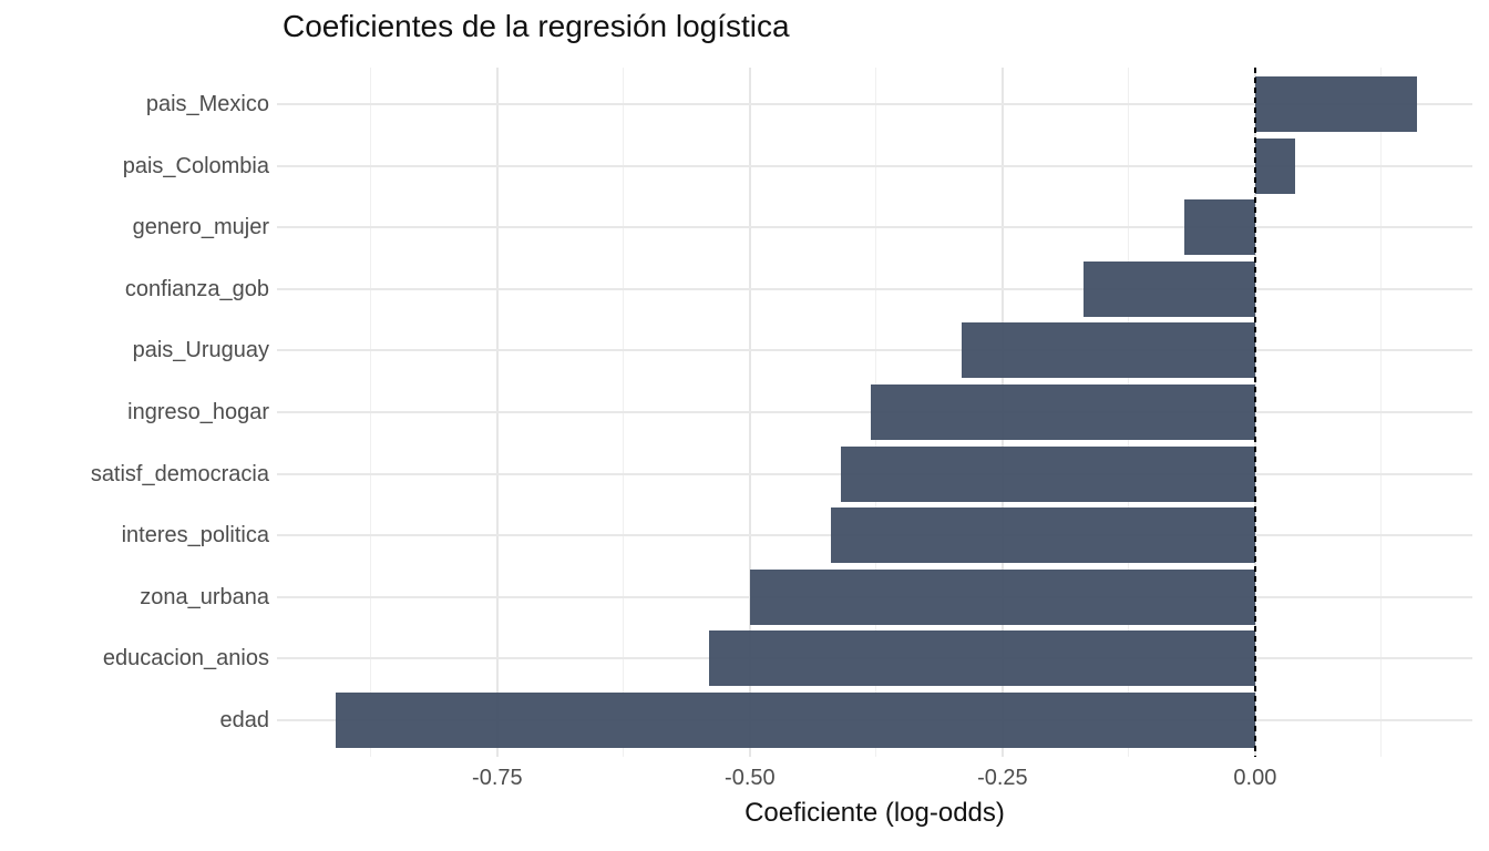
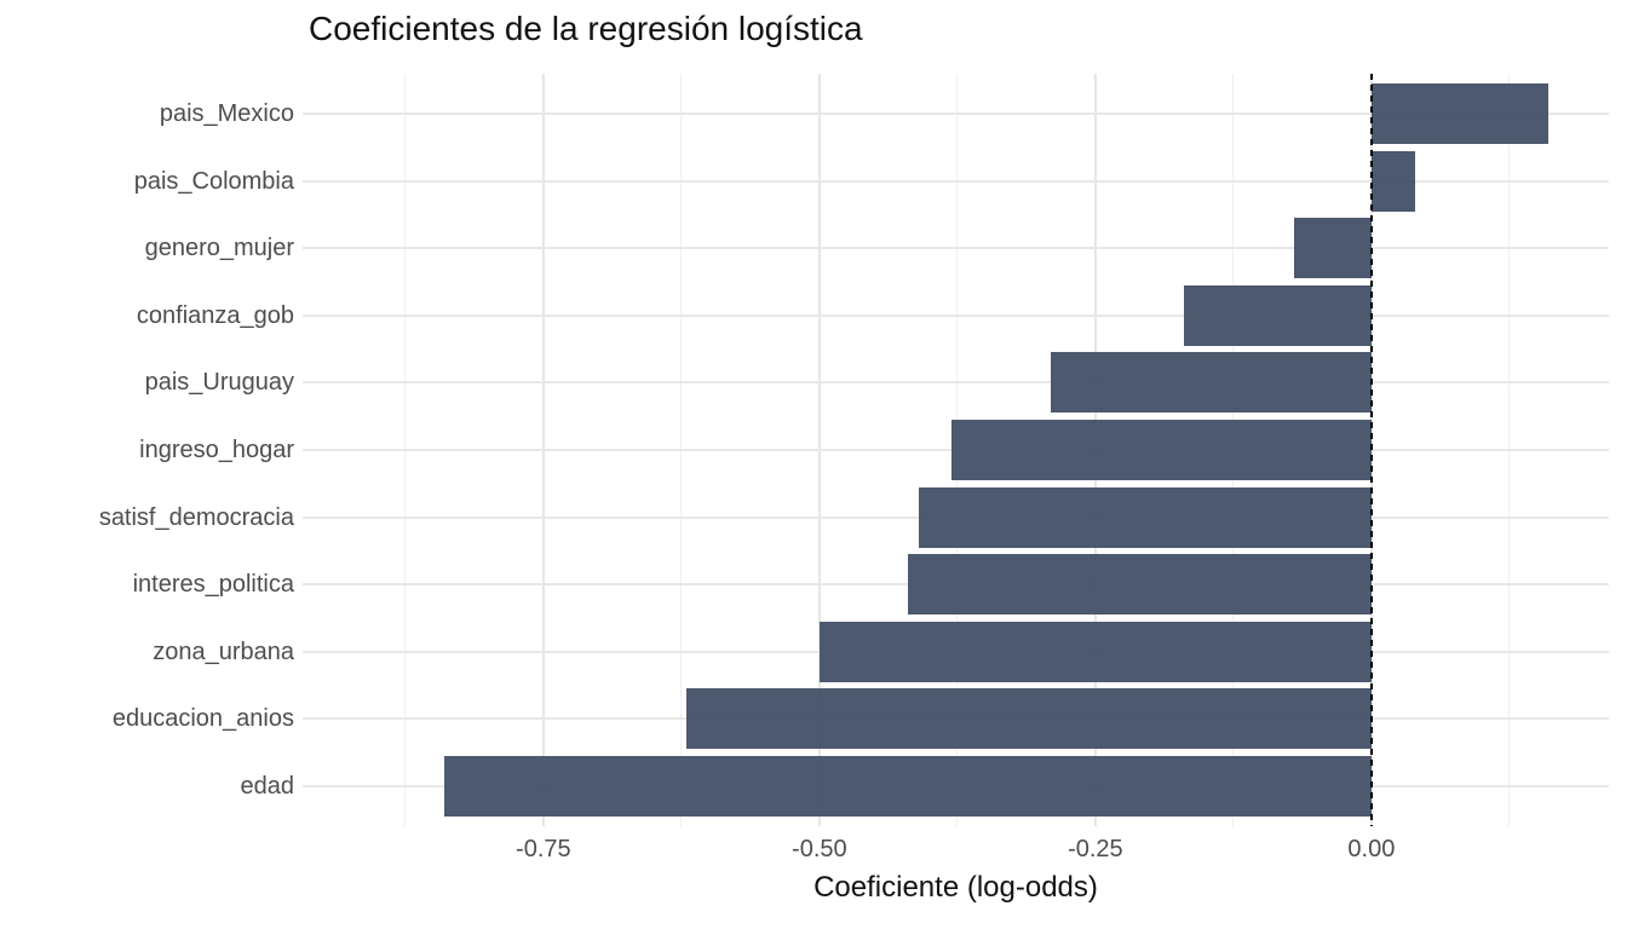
educacion_anios: -0.54 -> -0.62
edad: -0.91 -> -0.84
